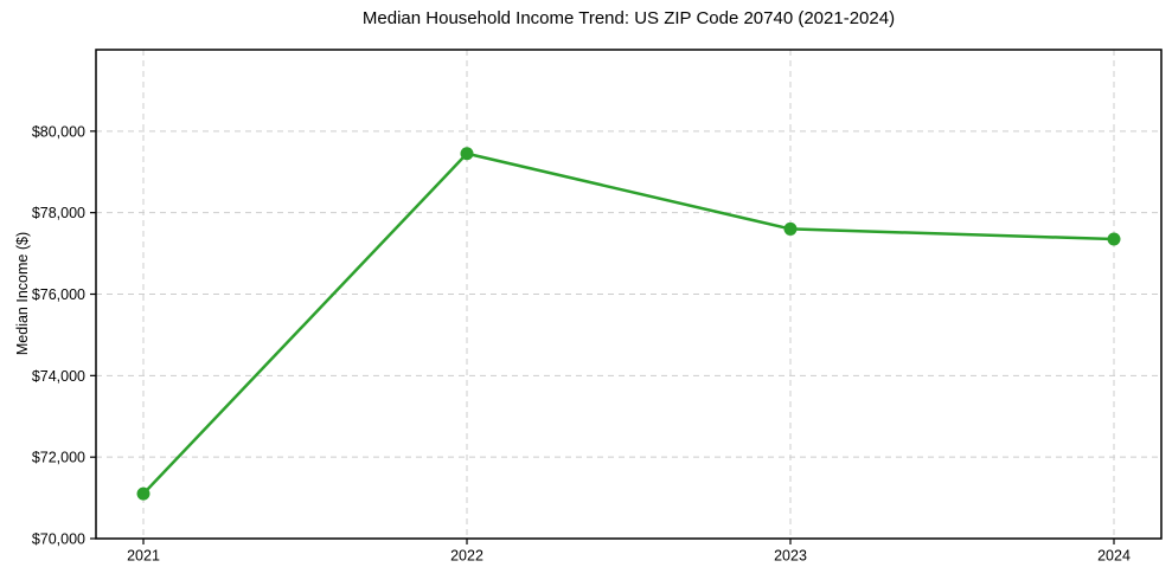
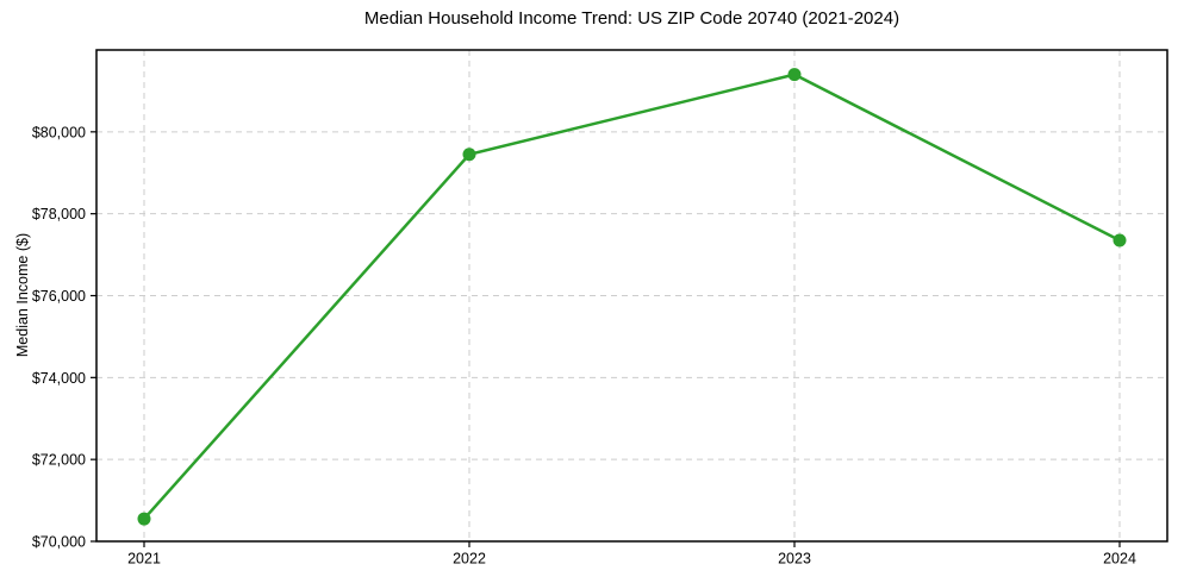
2021: $71100 -> $70600
2023: $77600 -> $81400
